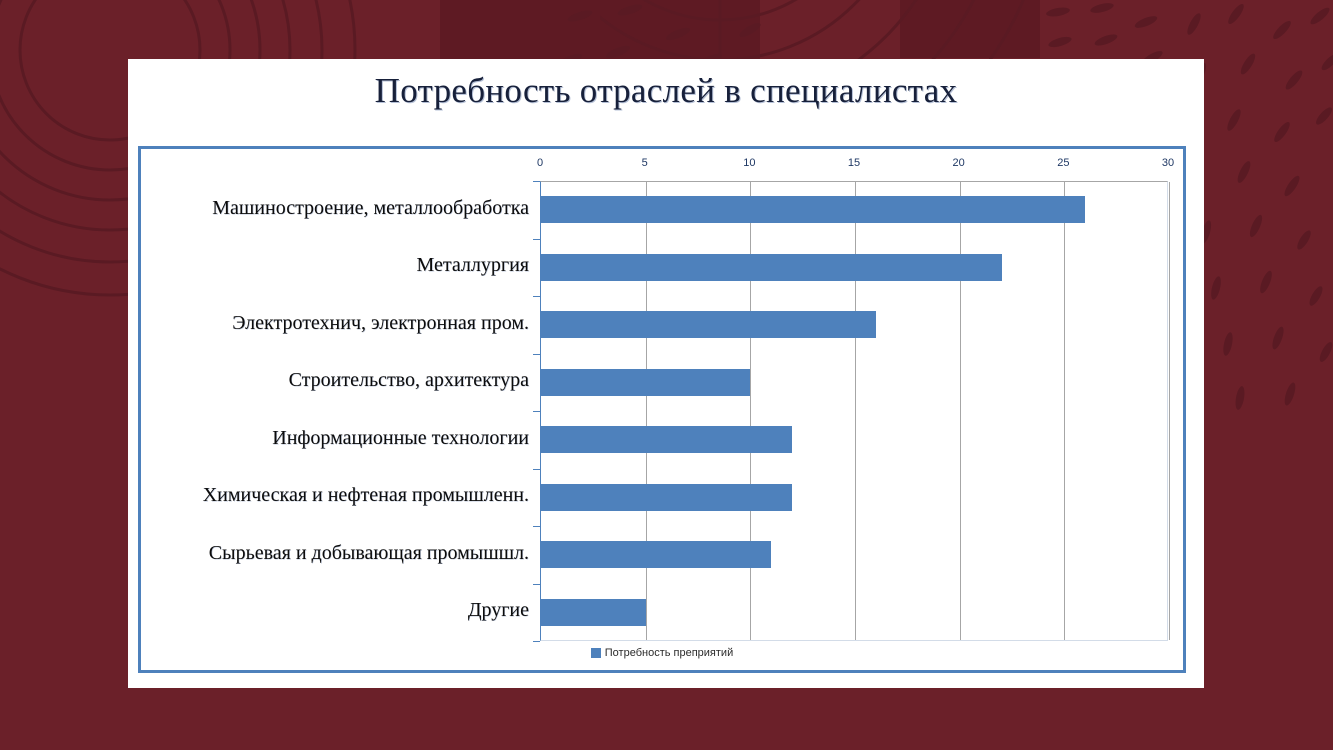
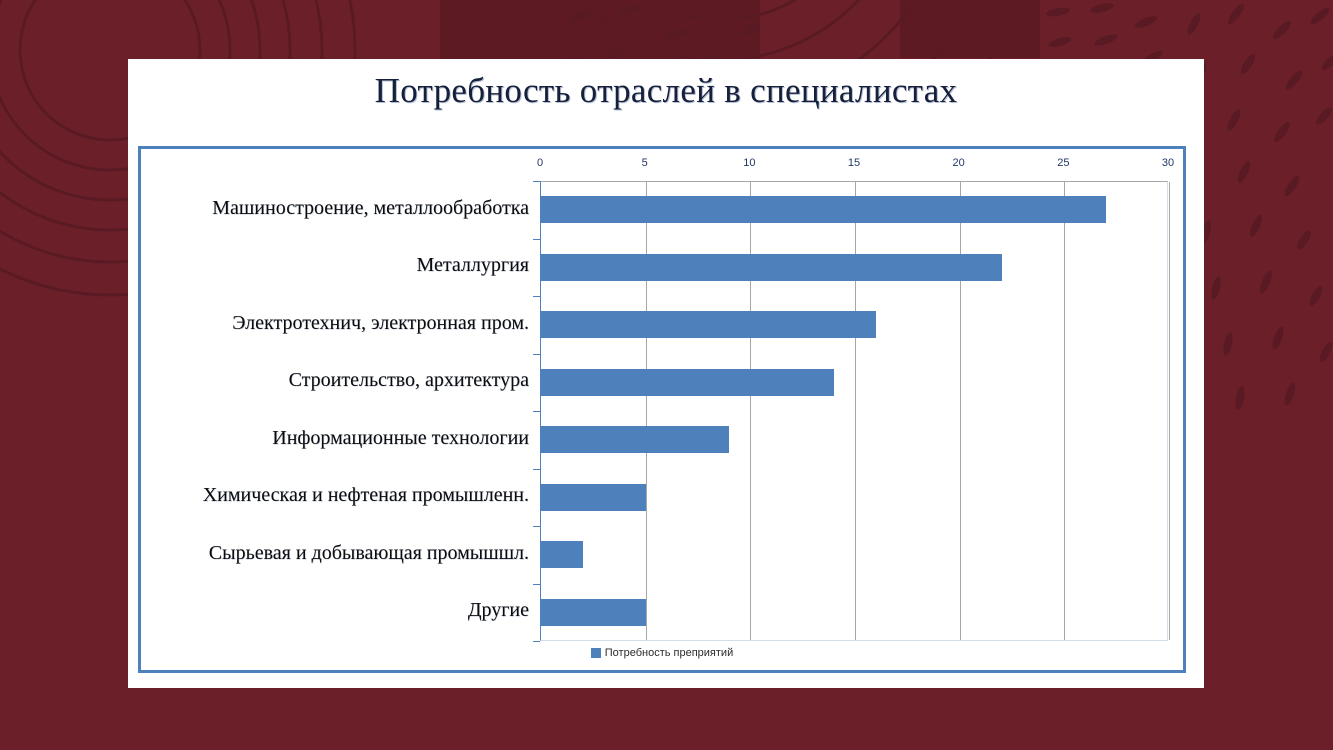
Машиностроение, металлообработка: 26 -> 27
Строительство, архитектура: 10 -> 14
Информационные технологии: 12 -> 9
Химическая и нефтеная промышленн.: 12 -> 5
Сырьевая и добывающая промышшл.: 11 -> 2
